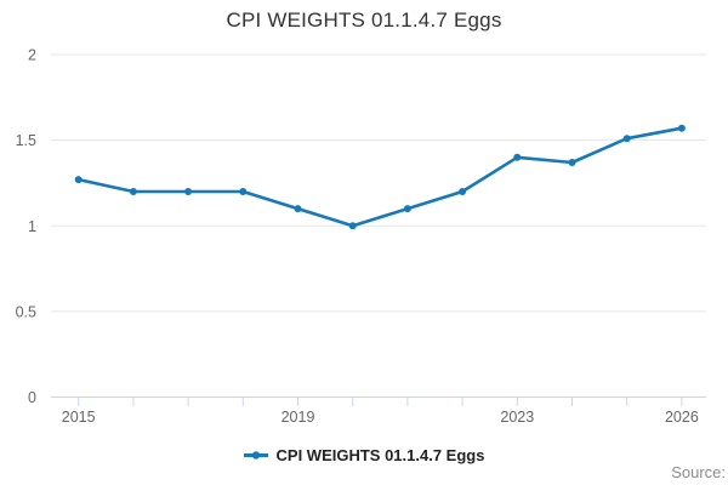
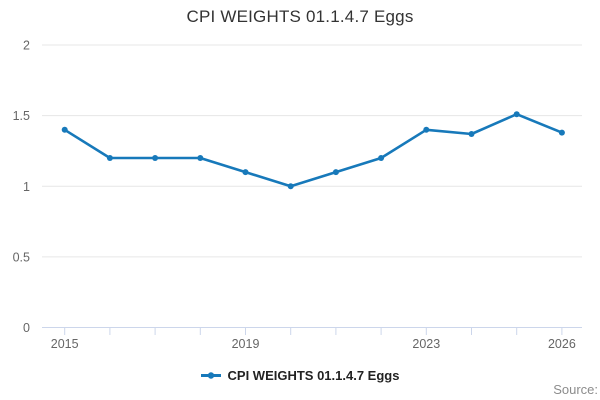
2015: 1.27 -> 1.40
2026: 1.57 -> 1.38
